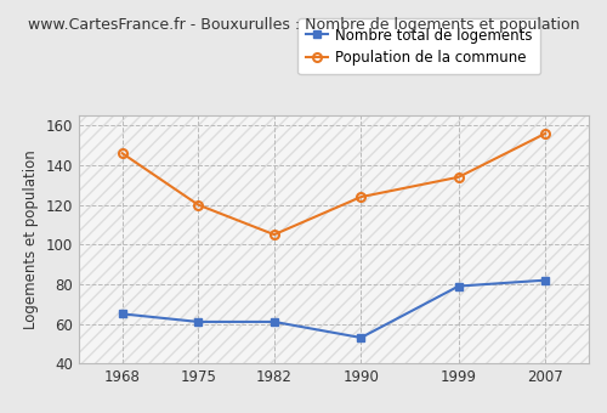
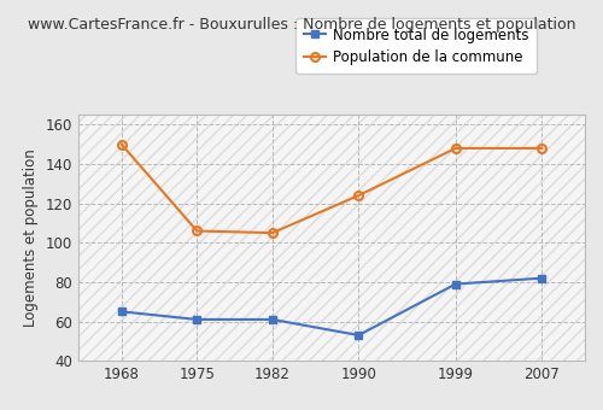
Population de la commune/1968: 146 -> 150
Population de la commune/1975: 120 -> 106
Population de la commune/1999: 134 -> 148
Population de la commune/2007: 156 -> 148
